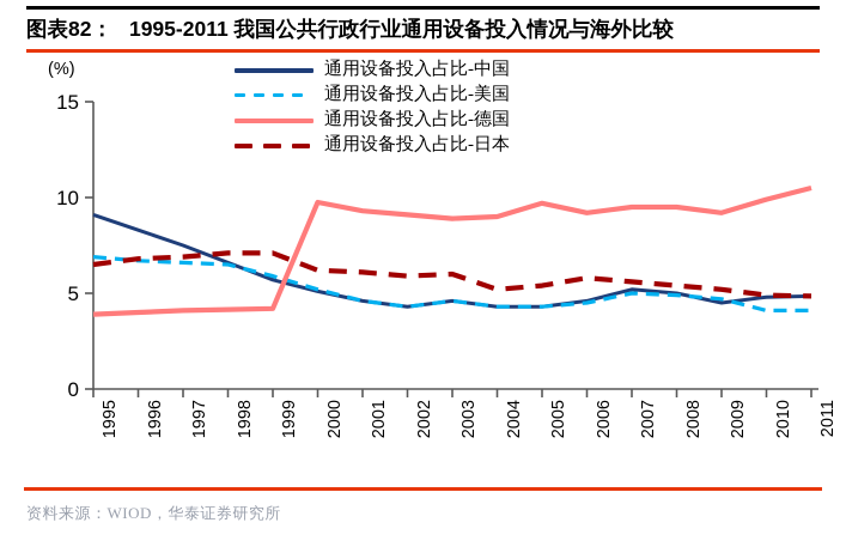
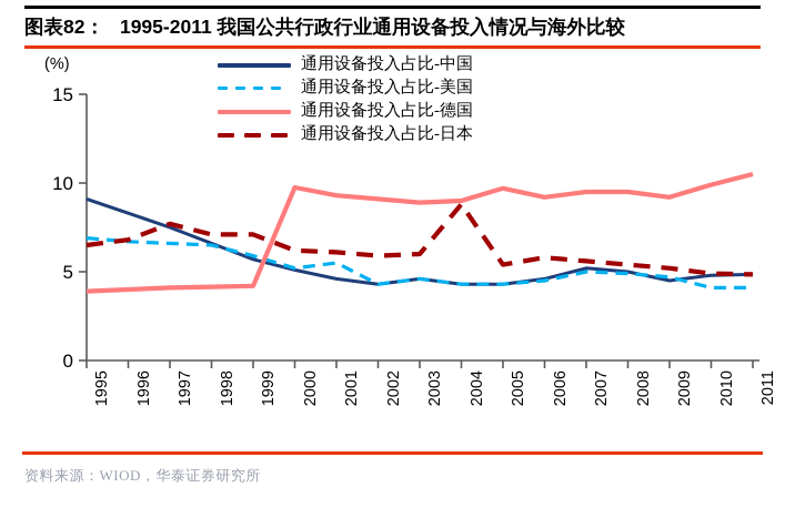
通用设备投入占比-日本/1997: 6.9 -> 7.7
通用设备投入占比-美国/2001: 4.6 -> 5.5
通用设备投入占比-日本/2004: 5.2 -> 8.8
